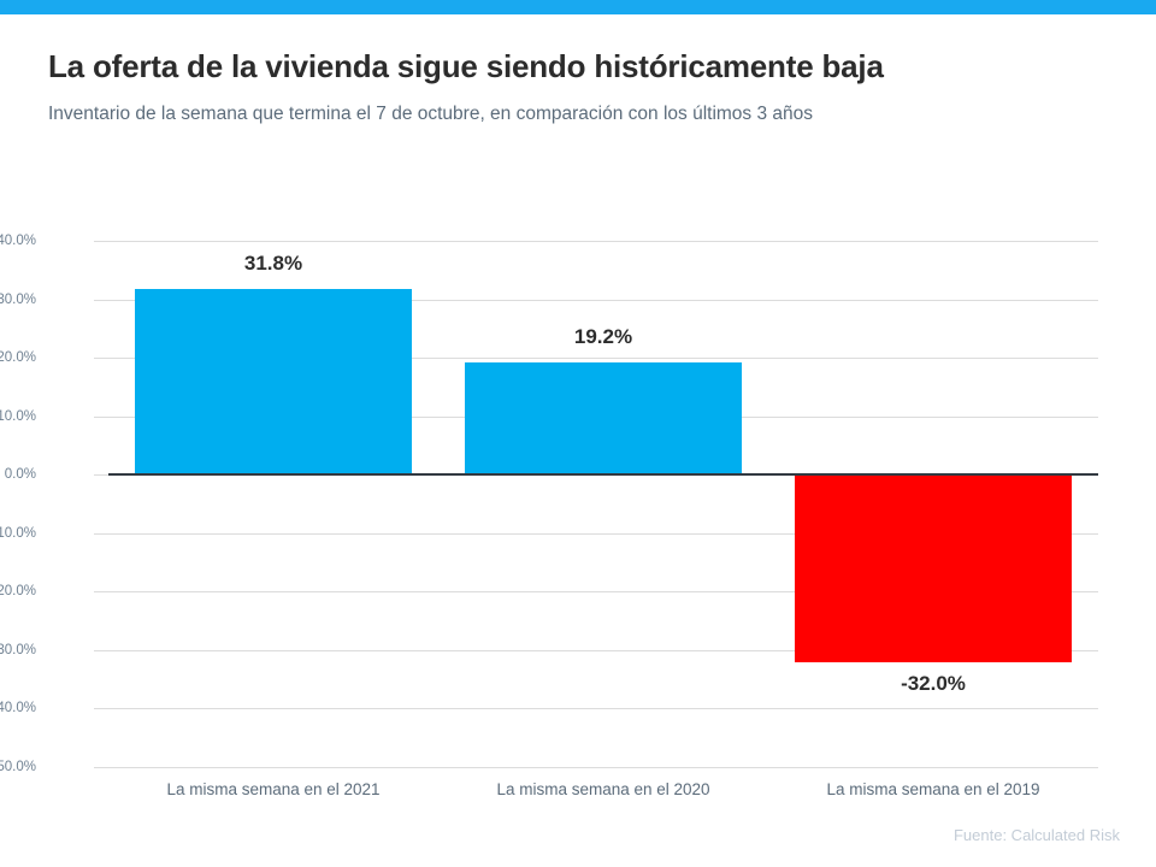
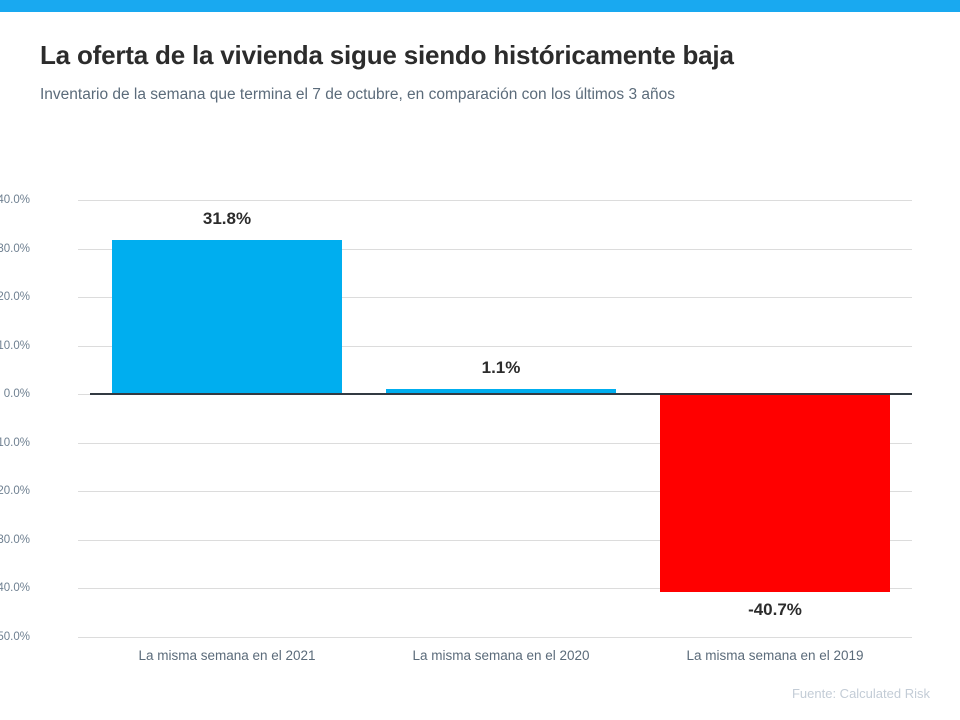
La misma semana en el 2020: 19.2% -> 1.1%
La misma semana en el 2019: -32.0% -> -40.7%
